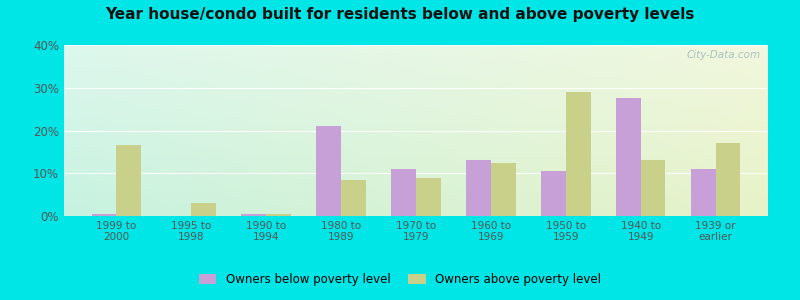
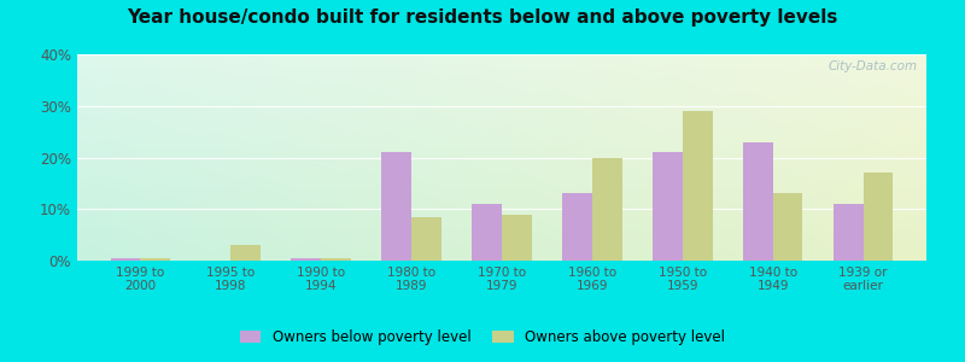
Owners above poverty level/1999 to 2000: 16.5% -> 0.5%
Owners above poverty level/1960 to 1969: 12.5% -> 20.0%
Owners below poverty level/1950 to 1959: 10.5% -> 21.0%
Owners below poverty level/1940 to 1949: 27.5% -> 23.0%
